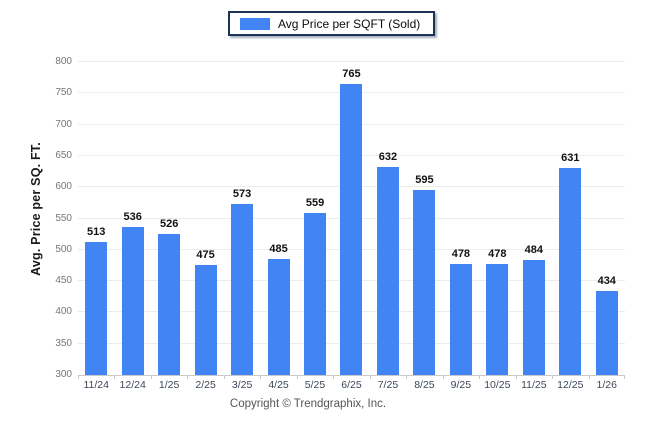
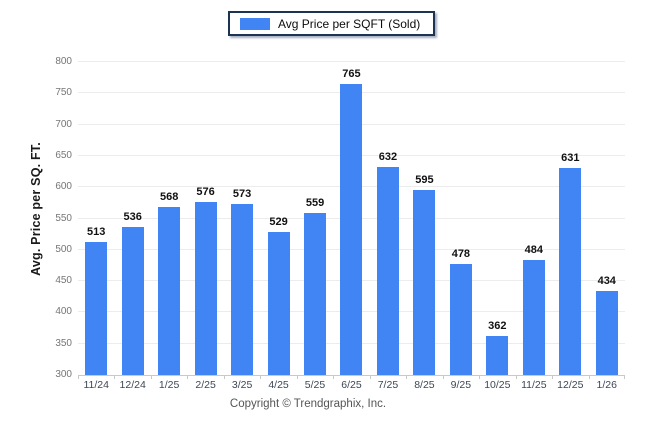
1/25: 526 -> 568
2/25: 475 -> 576
4/25: 485 -> 529
10/25: 478 -> 362
